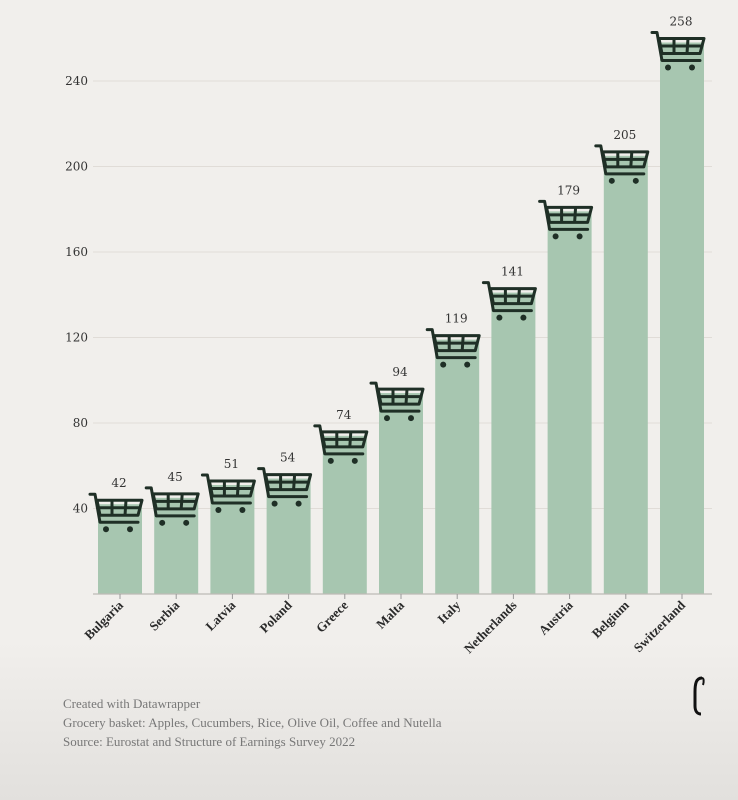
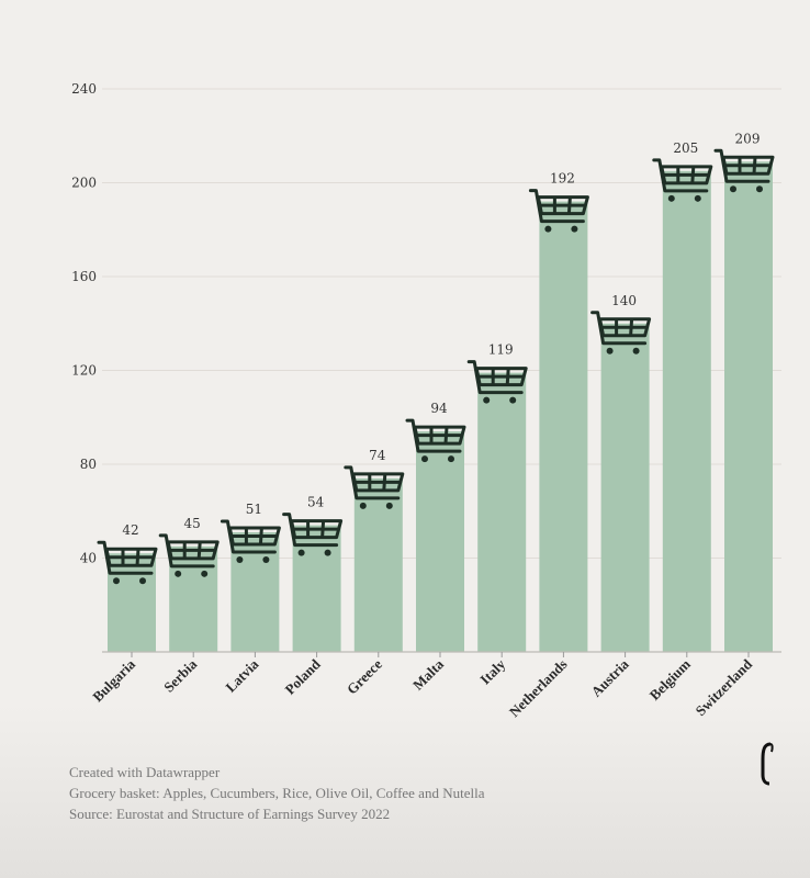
Netherlands: 141 -> 192
Austria: 179 -> 140
Switzerland: 258 -> 209
